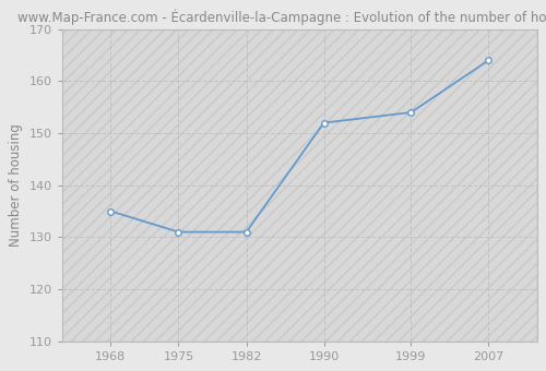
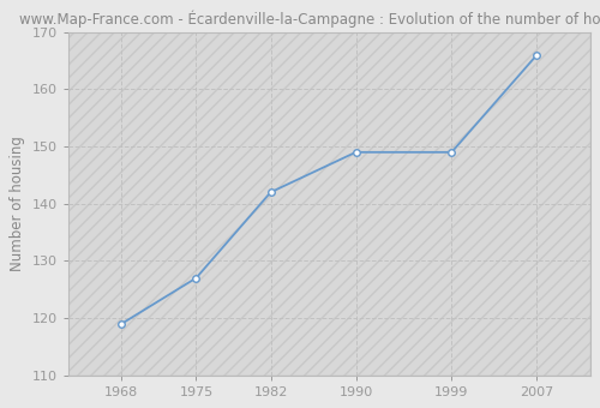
1968: 135 -> 119
1975: 131 -> 127
1982: 131 -> 142
1990: 152 -> 149
1999: 154 -> 149
2007: 164 -> 166
